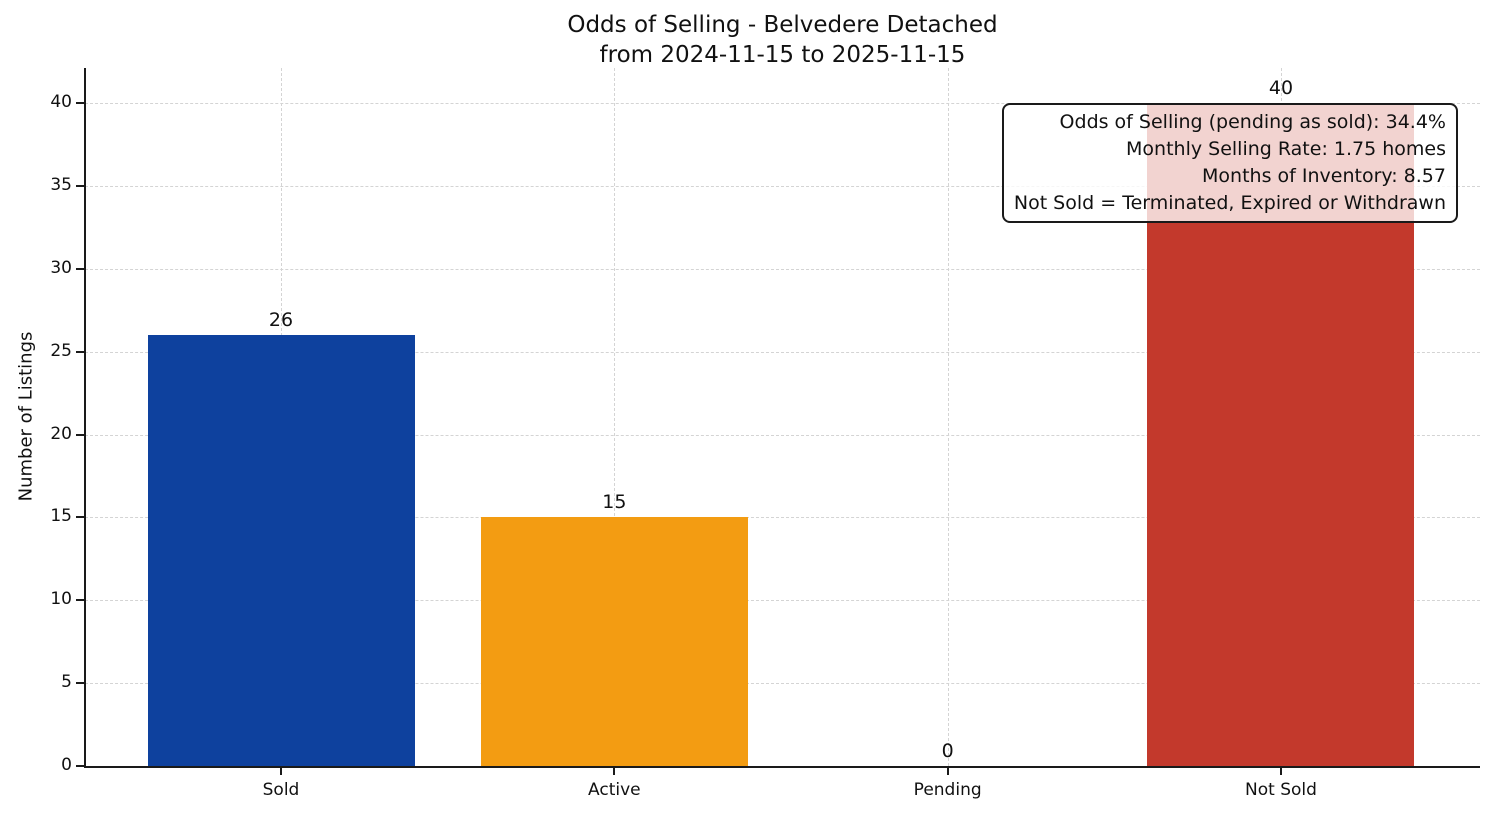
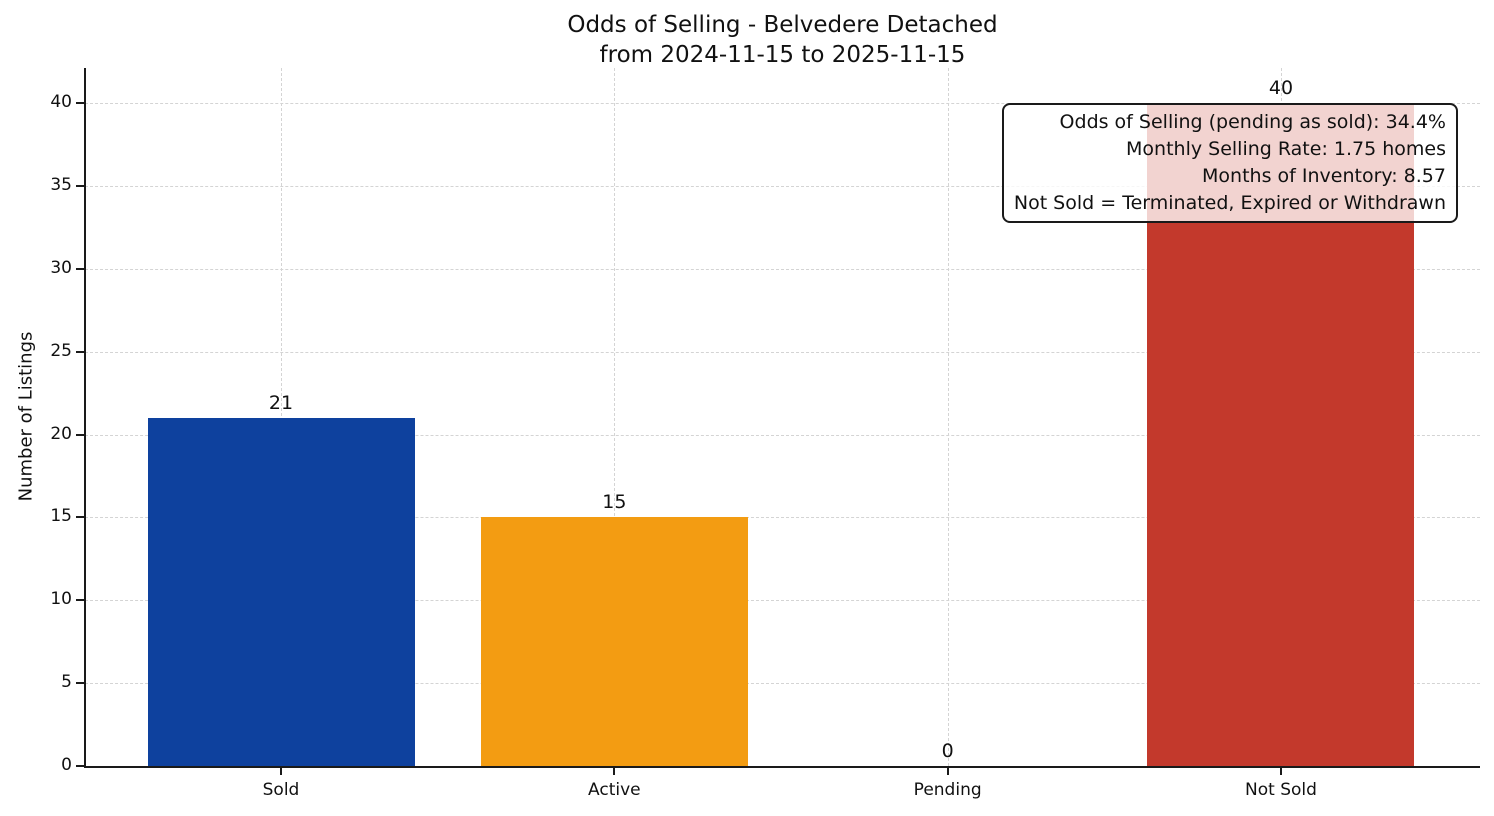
Sold: 26 -> 21
